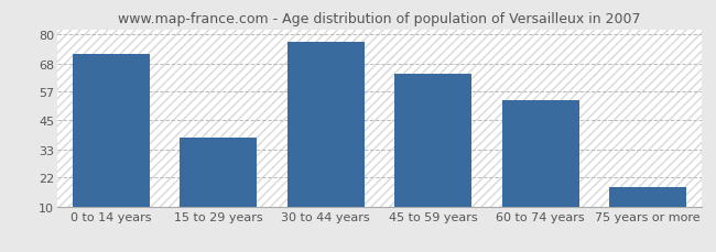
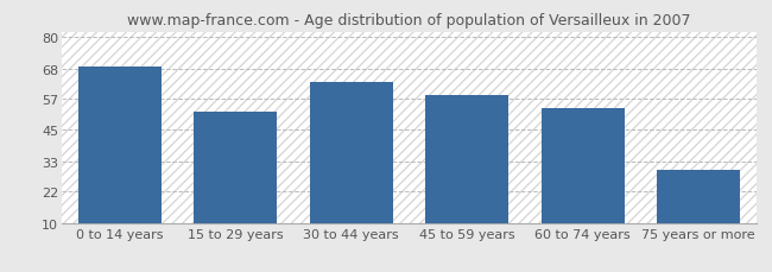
0 to 14 years: 72 -> 69
15 to 29 years: 38 -> 52
30 to 44 years: 77 -> 63
45 to 59 years: 64 -> 58
75 years or more: 18 -> 30
